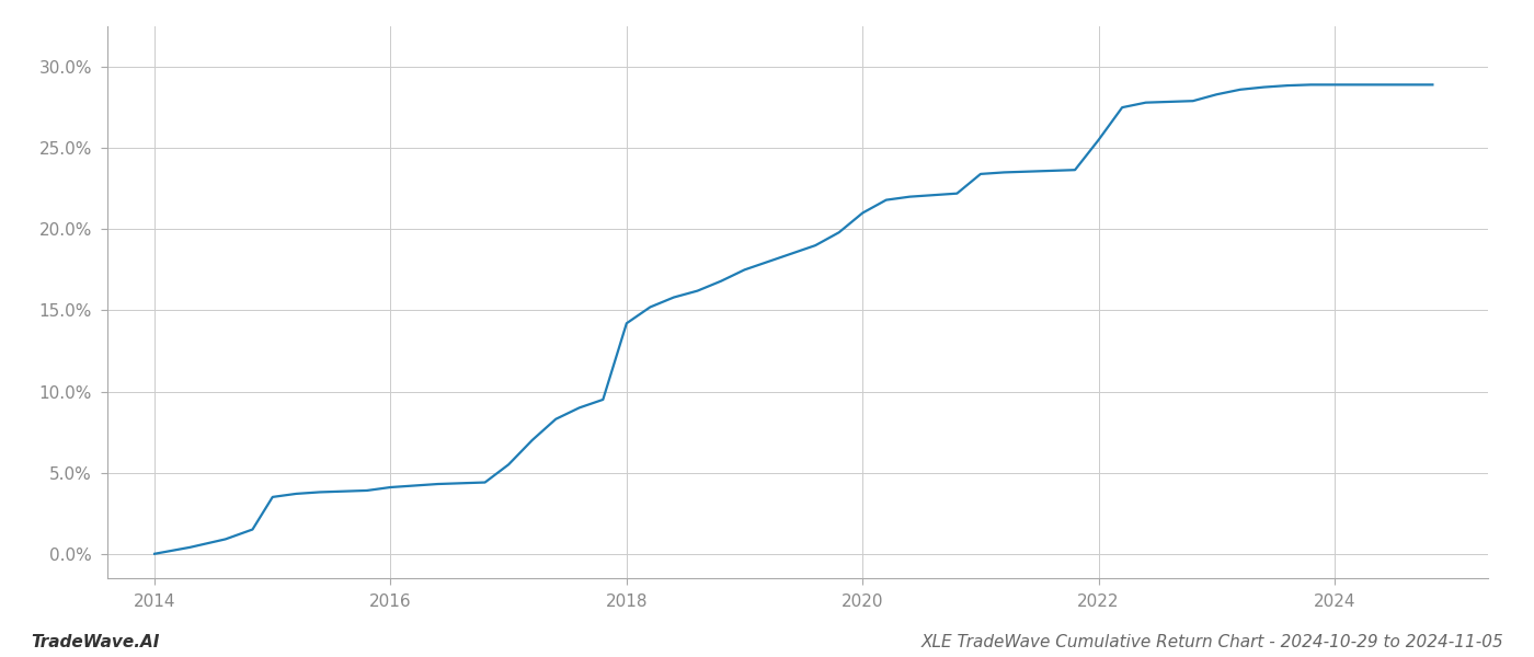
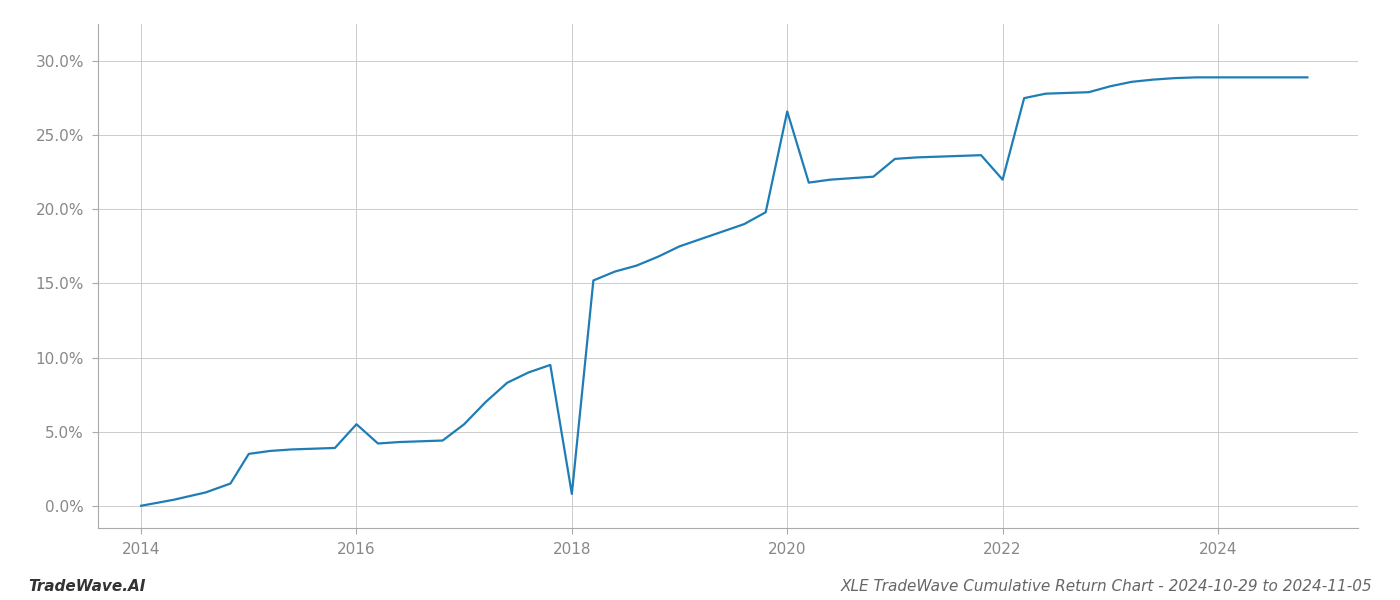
2016: 4.1% -> 5.5%
2018: 14.2% -> 0.8%
2020: 21.0% -> 26.6%
2022: 25.5% -> 22.0%
